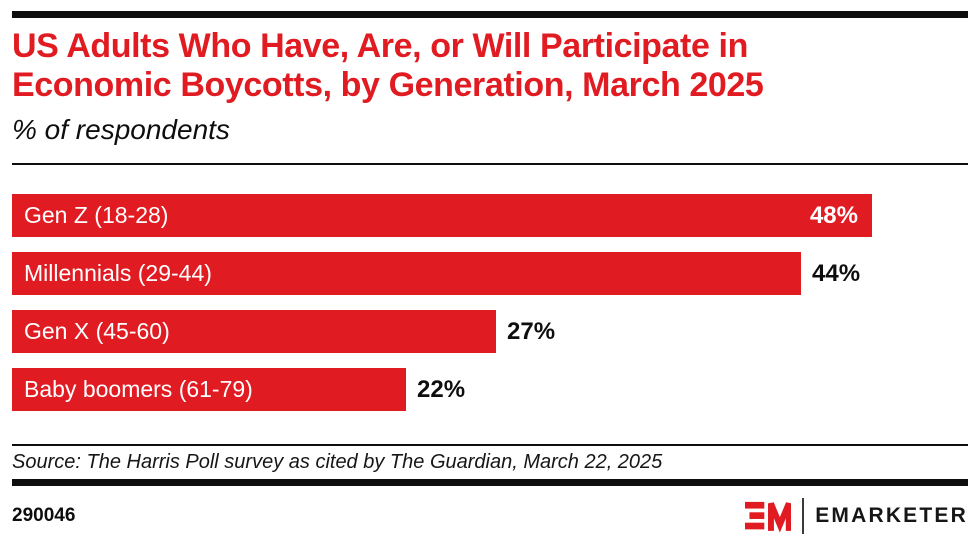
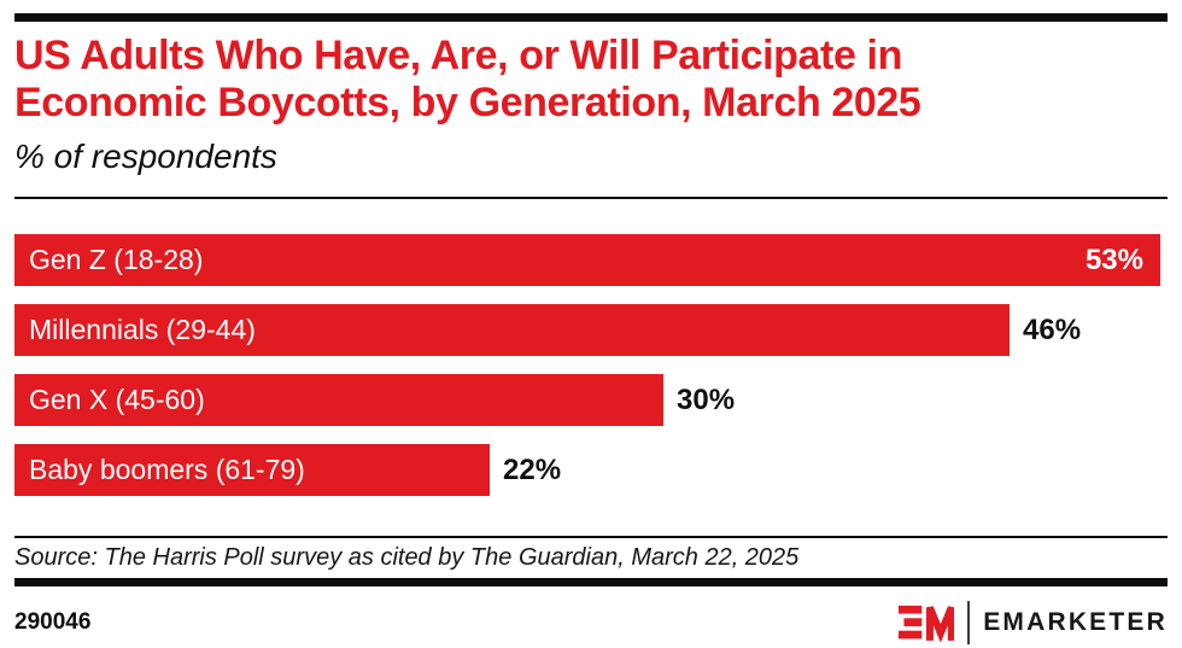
Gen Z (18-28): 48% -> 53%
Millennials (29-44): 44% -> 46%
Gen X (45-60): 27% -> 30%
